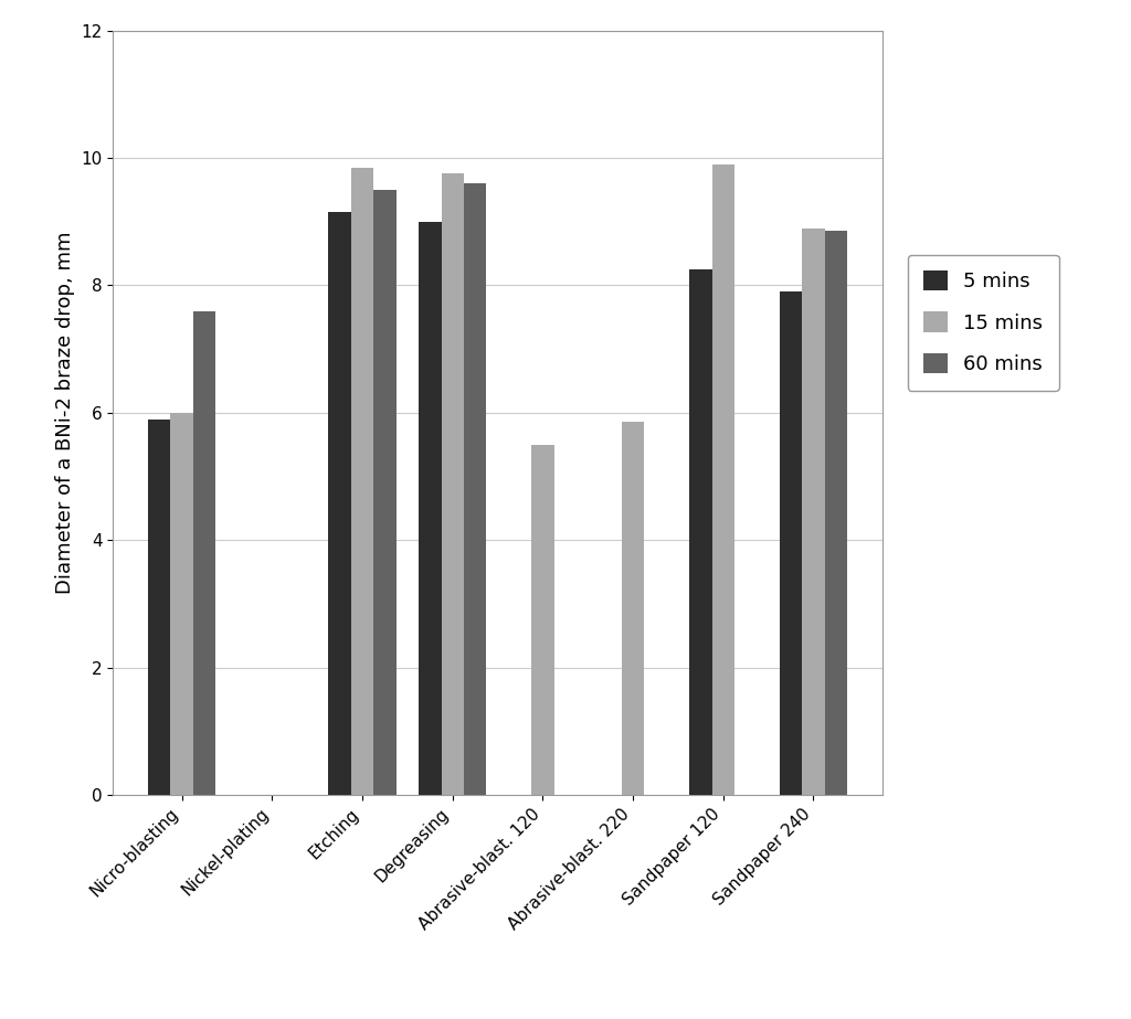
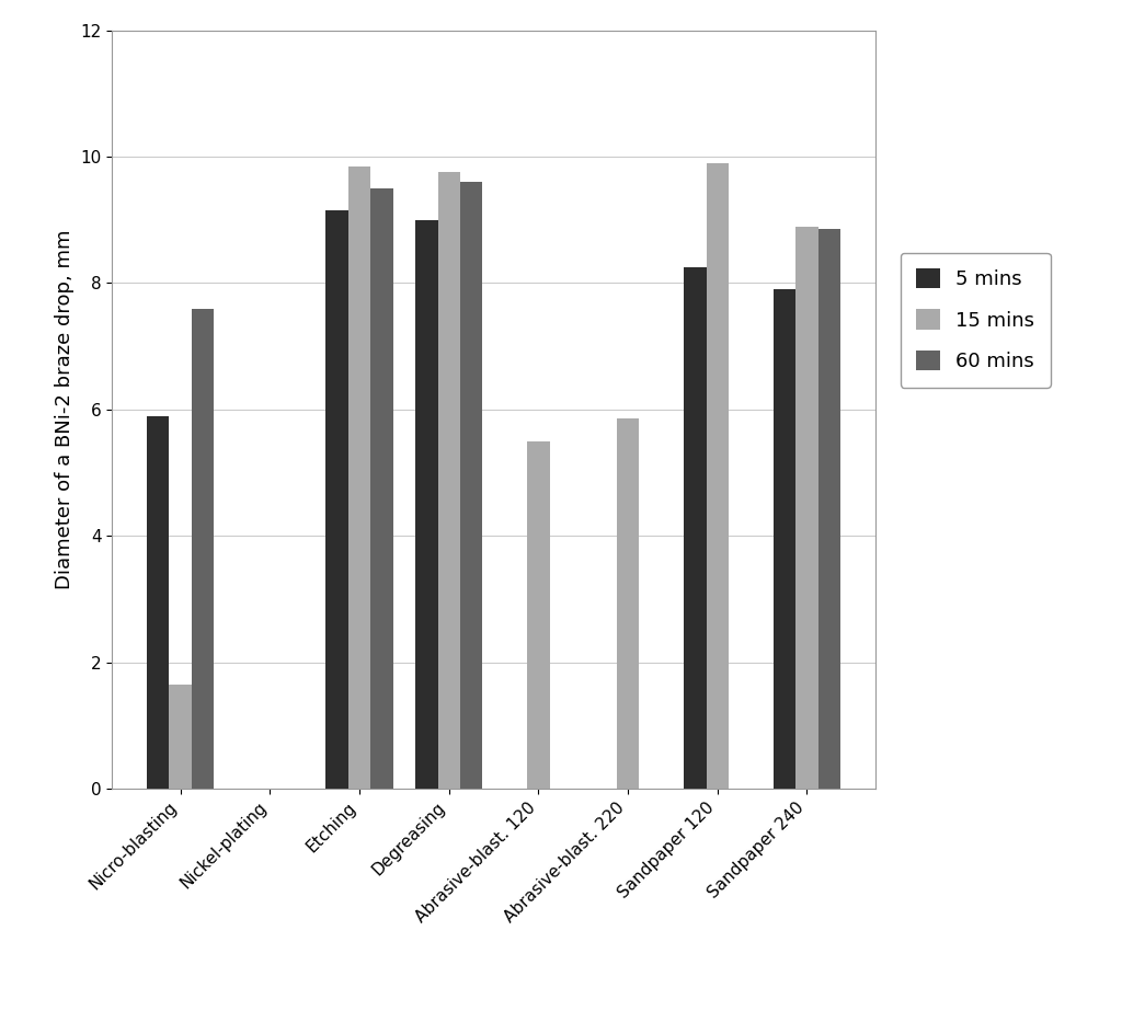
15 mins/Nicro-blasting: 6.00 -> 1.64
